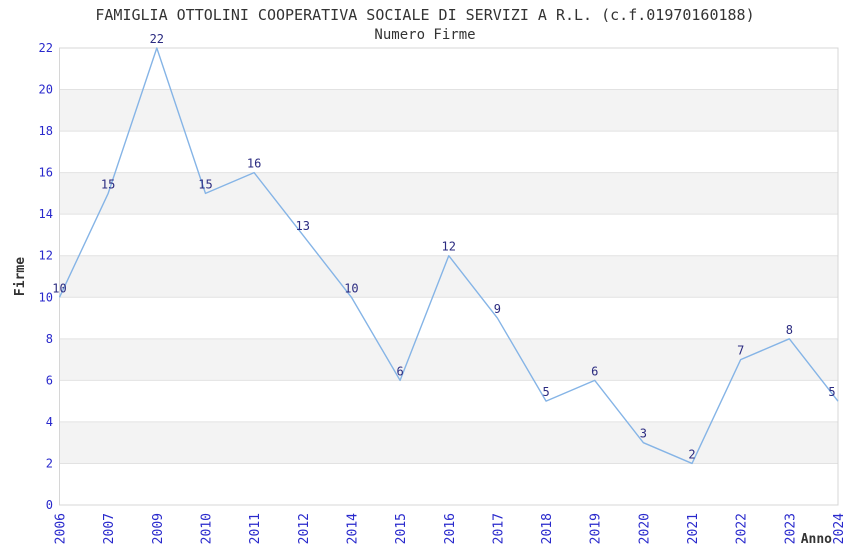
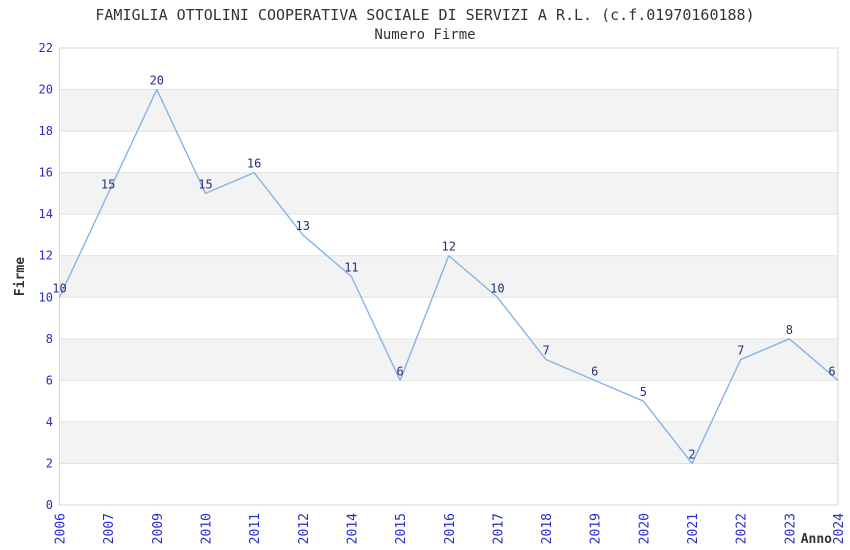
2009: 22 -> 20
2014: 10 -> 11
2017: 9 -> 10
2018: 5 -> 7
2020: 3 -> 5
2024: 5 -> 6
